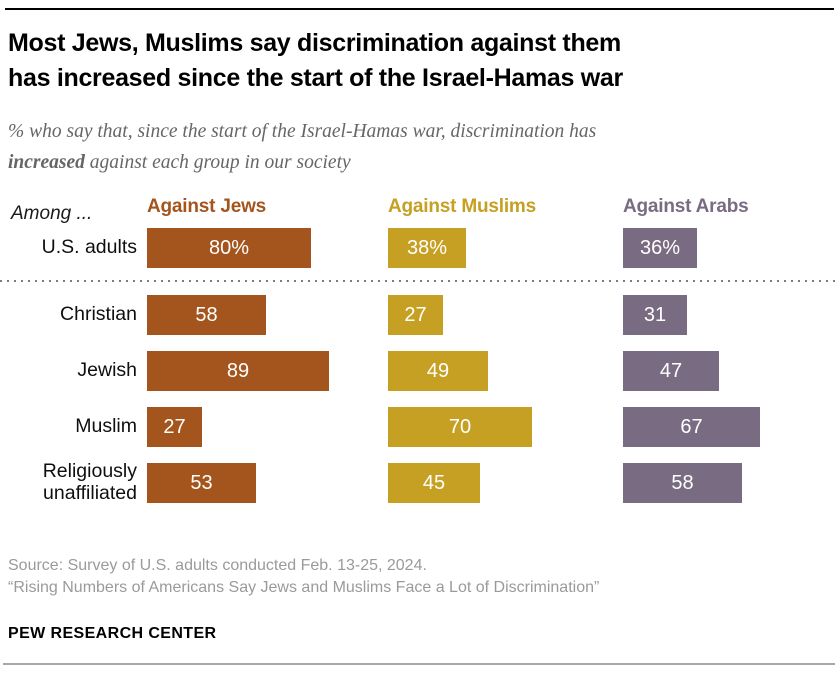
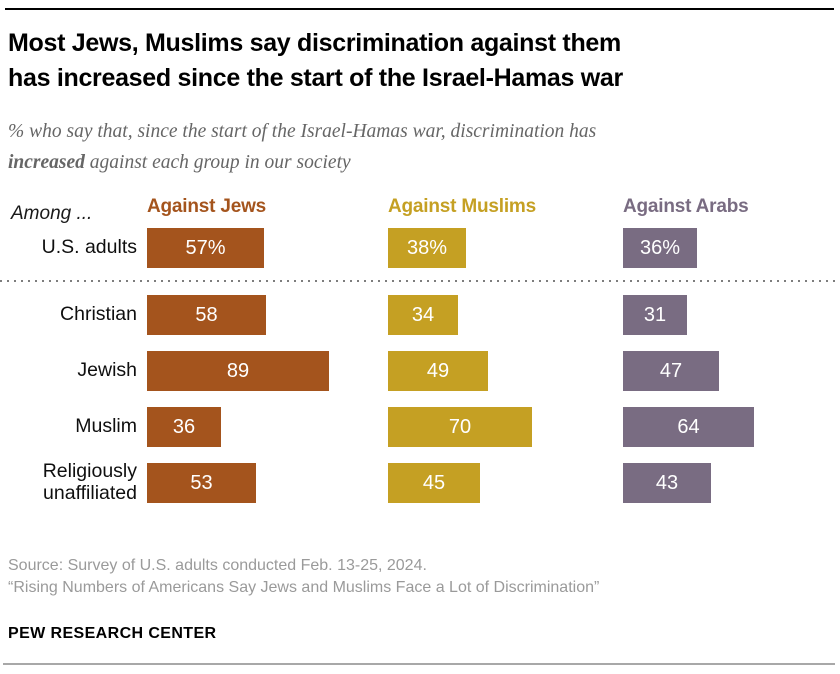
Against Jews/U.S. adults: 80% -> 57%
Against Muslims/Christian: 27 -> 34
Against Jews/Muslim: 27 -> 36
Against Arabs/Muslim: 67 -> 64
Against Arabs/Religiously unaffiliated: 58 -> 43
